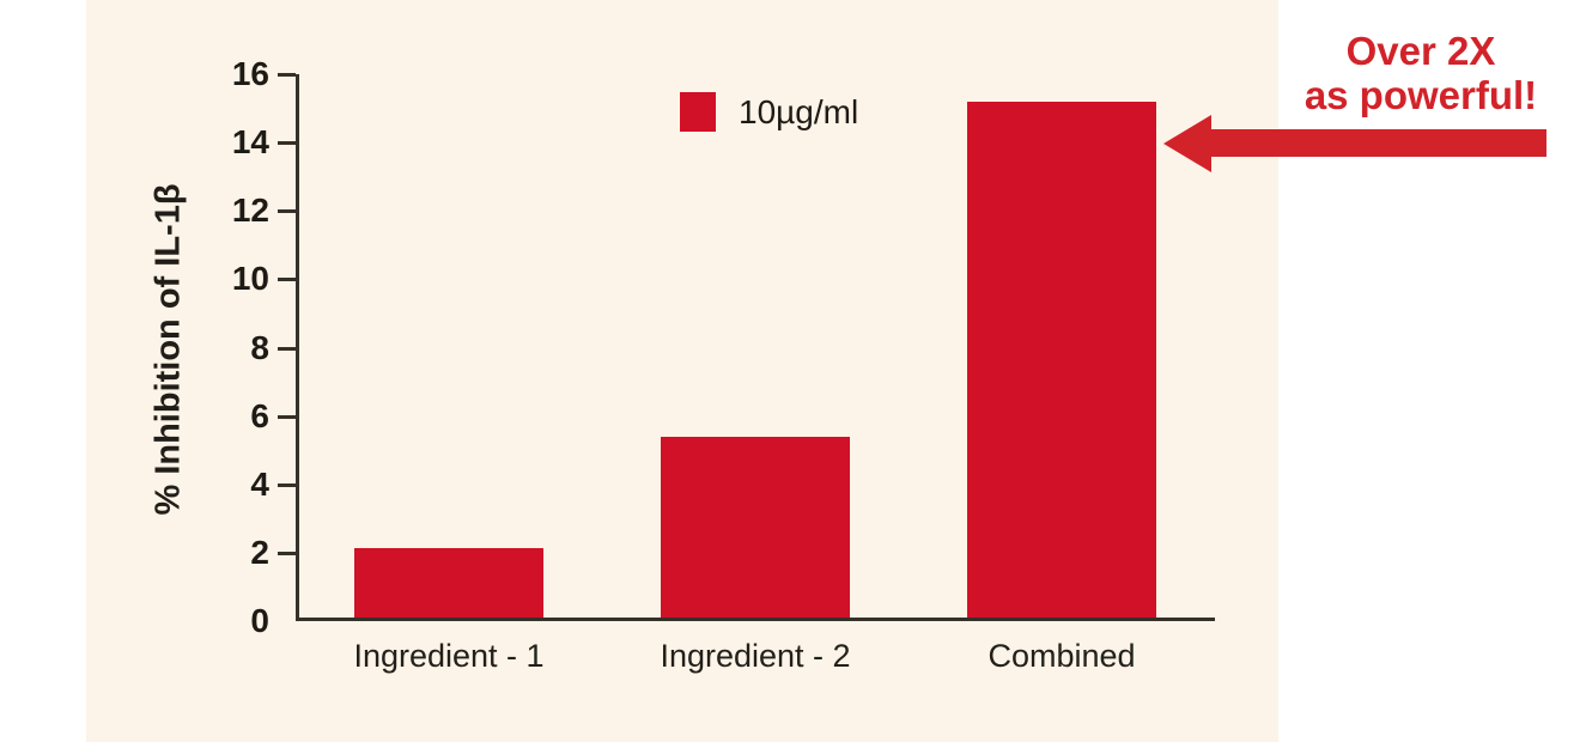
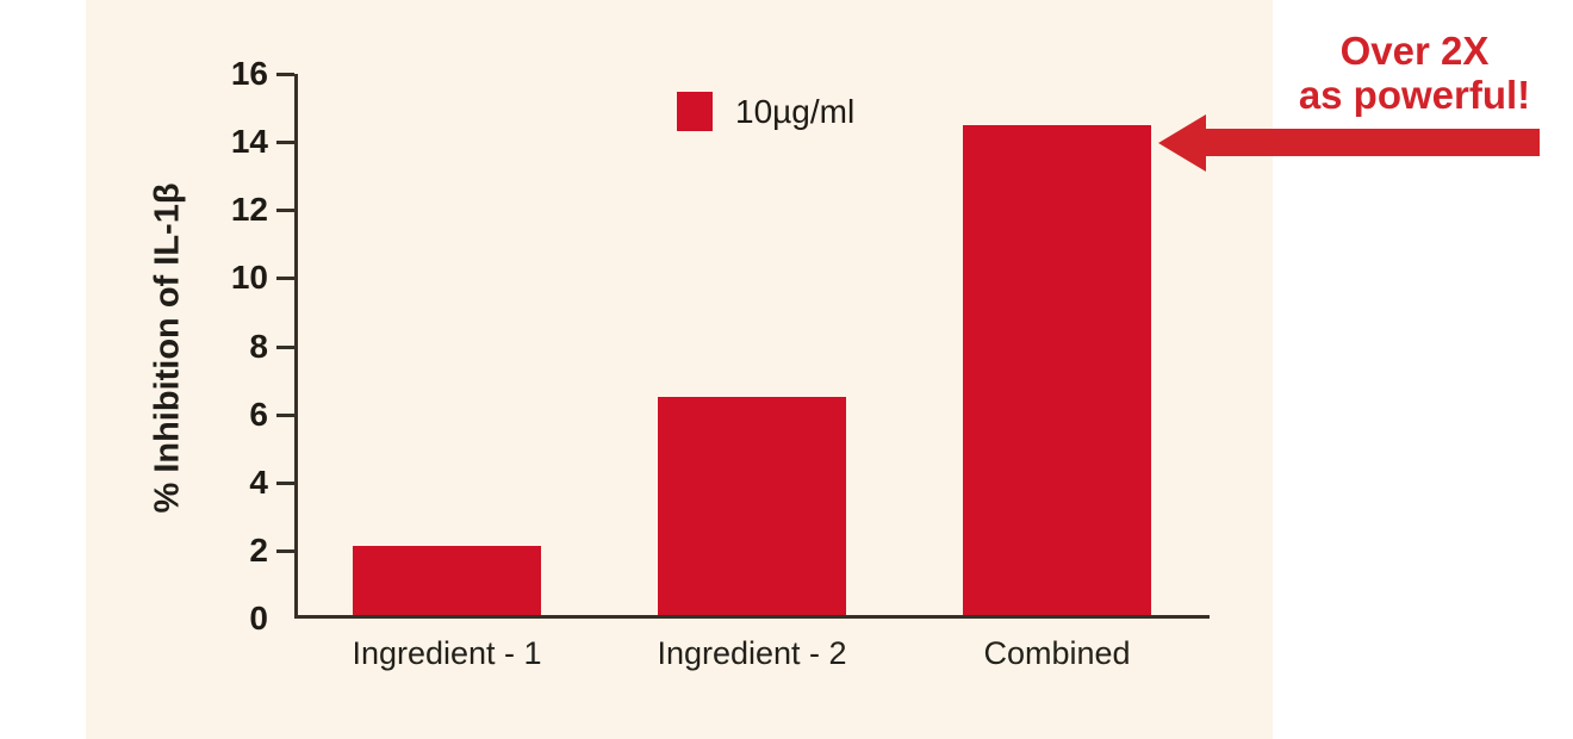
Ingredient - 2: 5.4 -> 6.5
Combined: 15.2 -> 14.5
